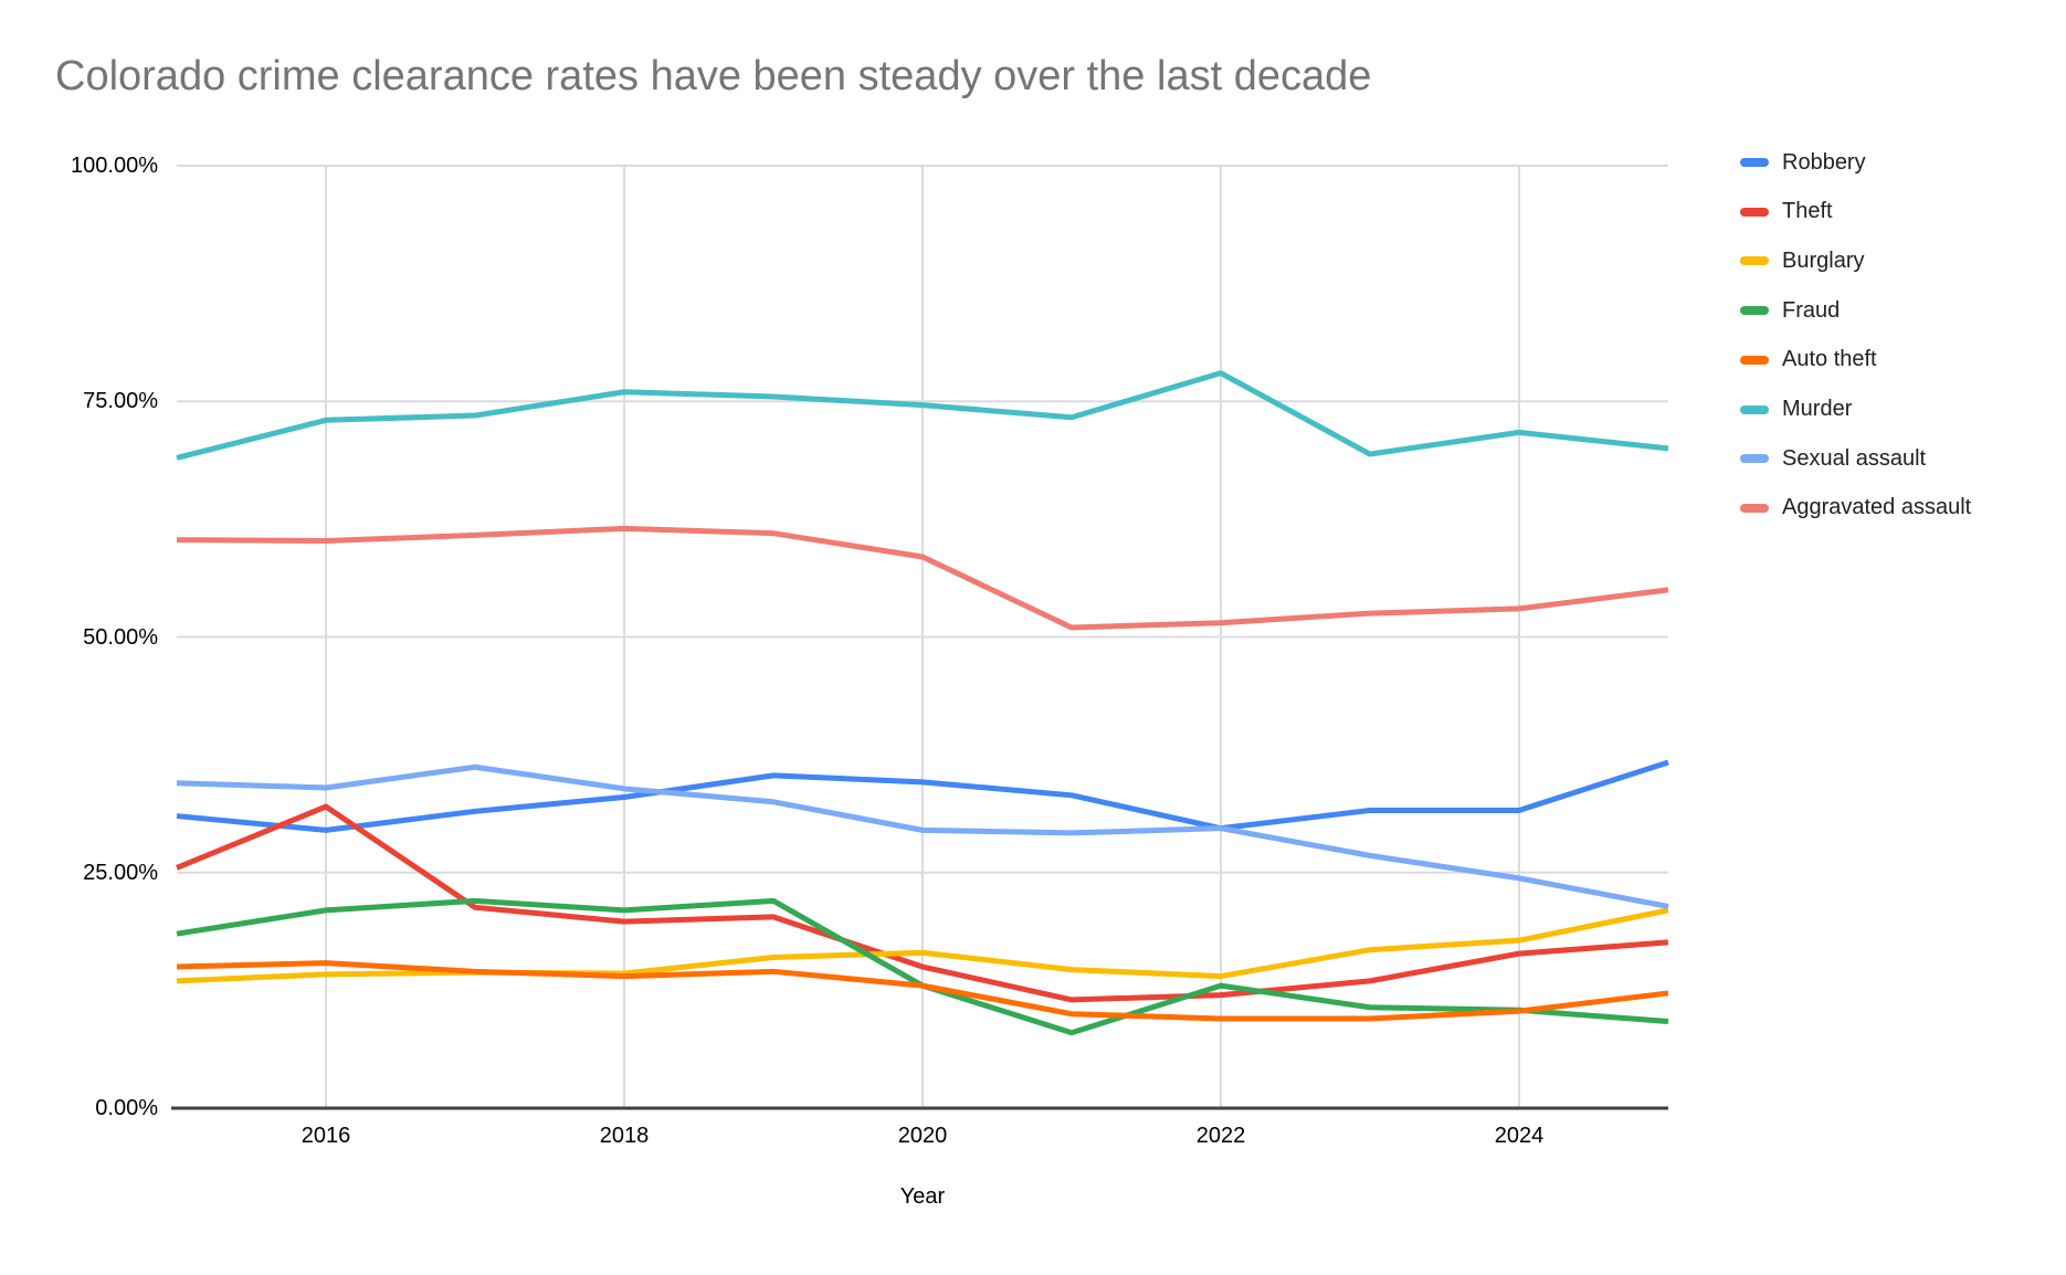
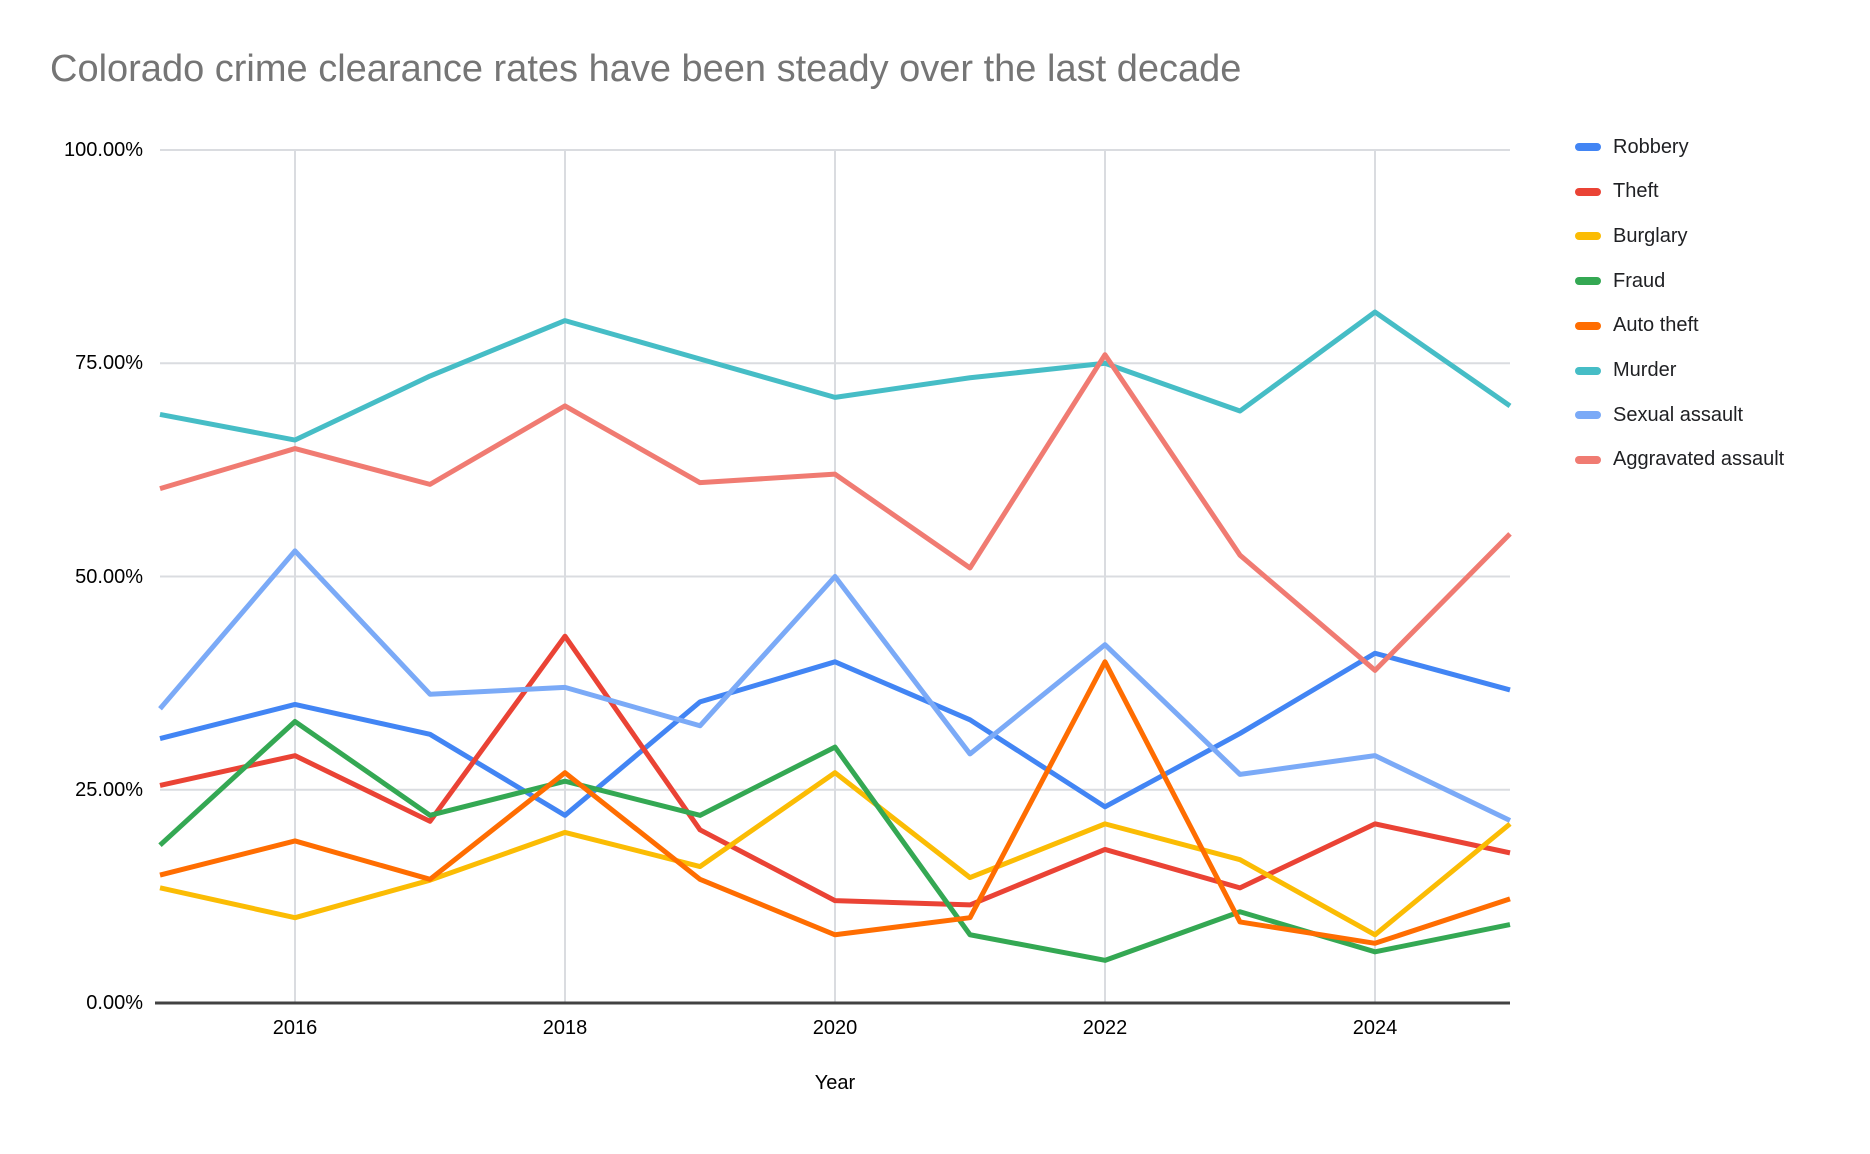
Robbery/2016: 30% -> 35%
Theft/2016: 32% -> 29%
Burglary/2016: 14% -> 10%
Fraud/2016: 21% -> 33%
Auto theft/2016: 15% -> 19%
Murder/2016: 73% -> 66%
Sexual assault/2016: 34% -> 53%
Aggravated assault/2016: 60% -> 65%
Robbery/2018: 33% -> 22%
Theft/2018: 20% -> 43%
Burglary/2018: 14% -> 20%
Fraud/2018: 21% -> 26%
Auto theft/2018: 14% -> 27%
Murder/2018: 76% -> 80%
Sexual assault/2018: 34% -> 37%
Aggravated assault/2018: 62% -> 70%
Robbery/2020: 35% -> 40%
Theft/2020: 15% -> 12%
Burglary/2020: 16% -> 27%
Fraud/2020: 13% -> 30%
Auto theft/2020: 13% -> 8%
Murder/2020: 75% -> 71%
Sexual assault/2020: 30% -> 50%
Aggravated assault/2020: 58% -> 62%
Robbery/2022: 30% -> 23%
Theft/2022: 12% -> 18%
Burglary/2022: 14% -> 21%
Fraud/2022: 13% -> 5%
Auto theft/2022: 10% -> 40%
Murder/2022: 78% -> 75%
Sexual assault/2022: 30% -> 42%
Aggravated assault/2022: 52% -> 76%
Robbery/2024: 32% -> 41%
Theft/2024: 16% -> 21%
Burglary/2024: 18% -> 8%
Fraud/2024: 10% -> 6%
Auto theft/2024: 10% -> 7%
Murder/2024: 72% -> 81%
Sexual assault/2024: 24% -> 29%
Aggravated assault/2024: 53% -> 39%
